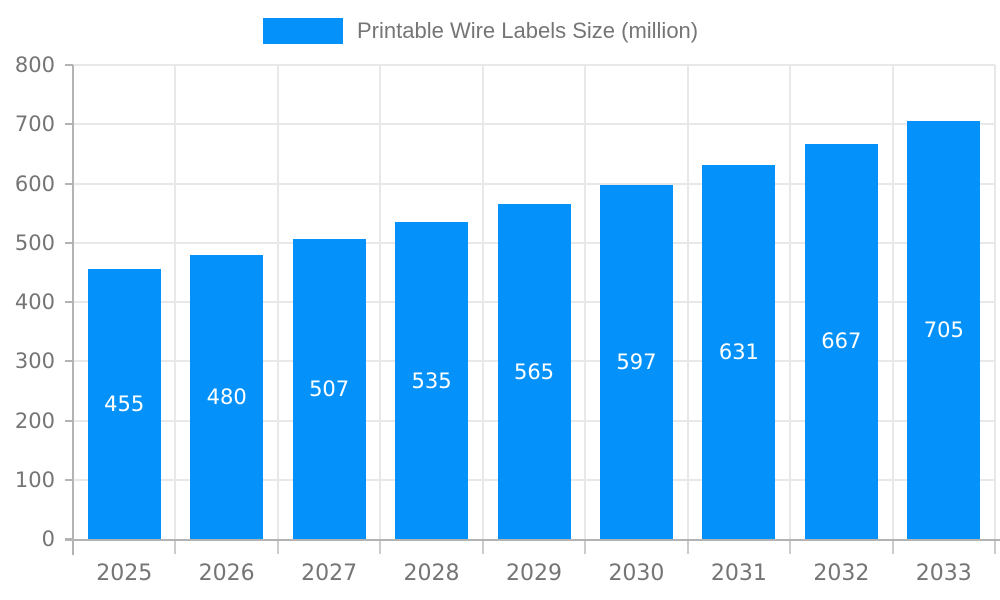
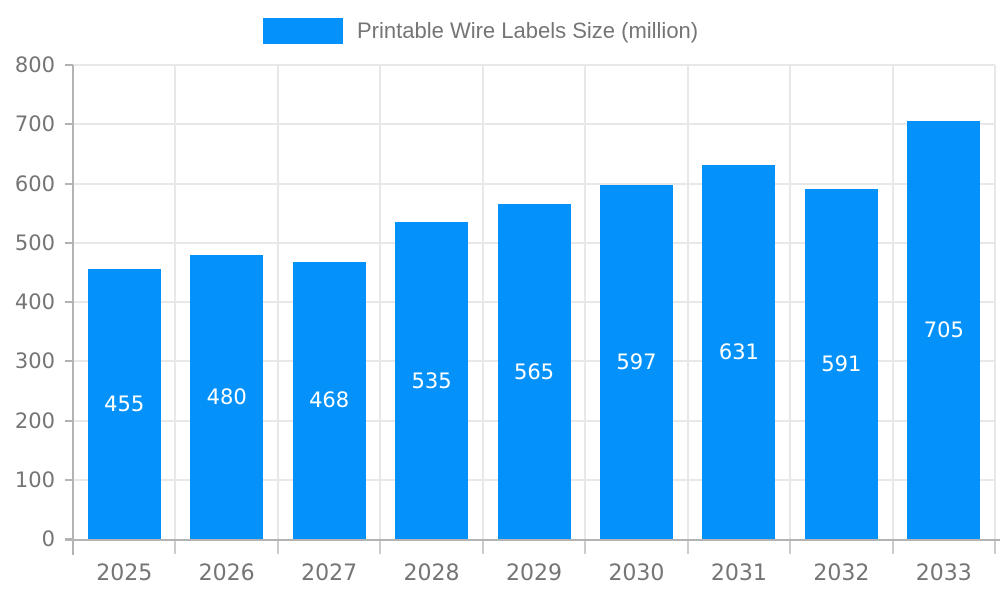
2027: 507 -> 468
2032: 667 -> 591
